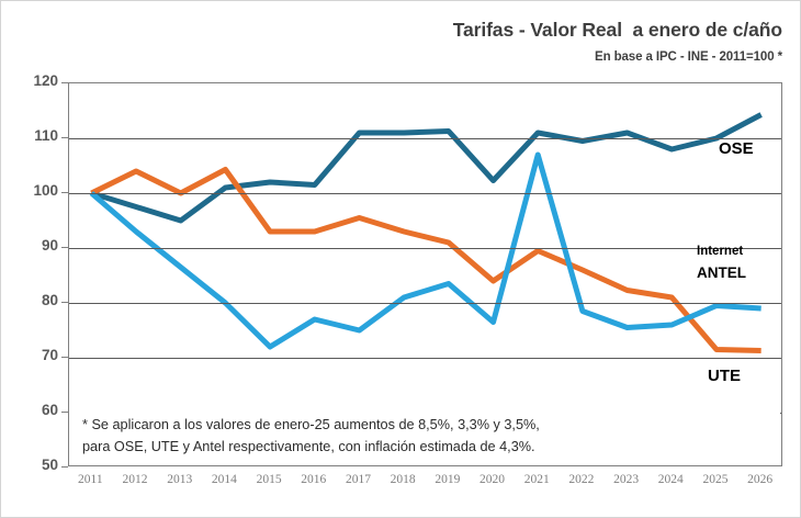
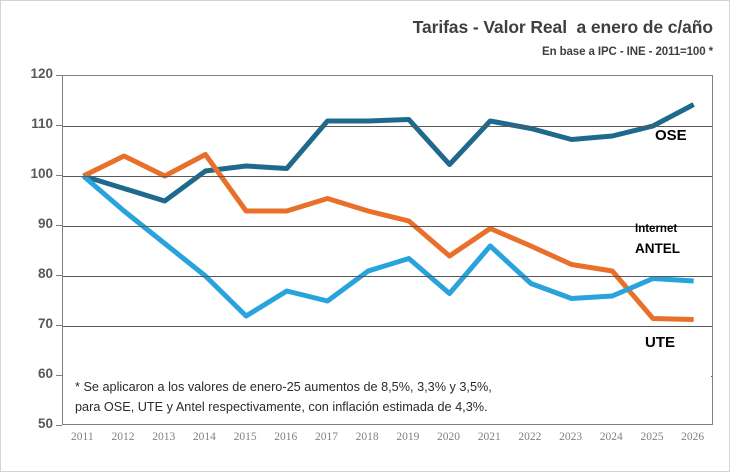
UTE/2021: 107 -> 86
OSE/2023: 111 -> 107
